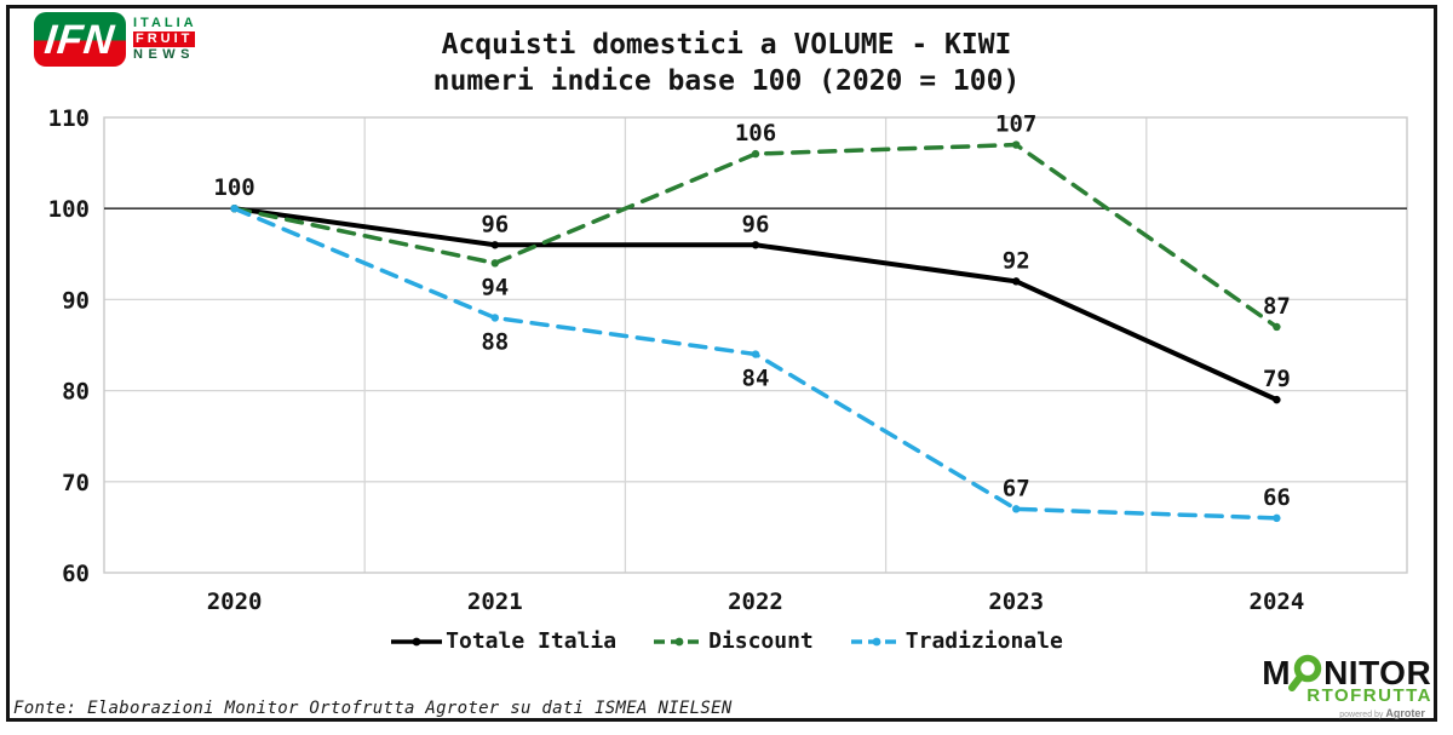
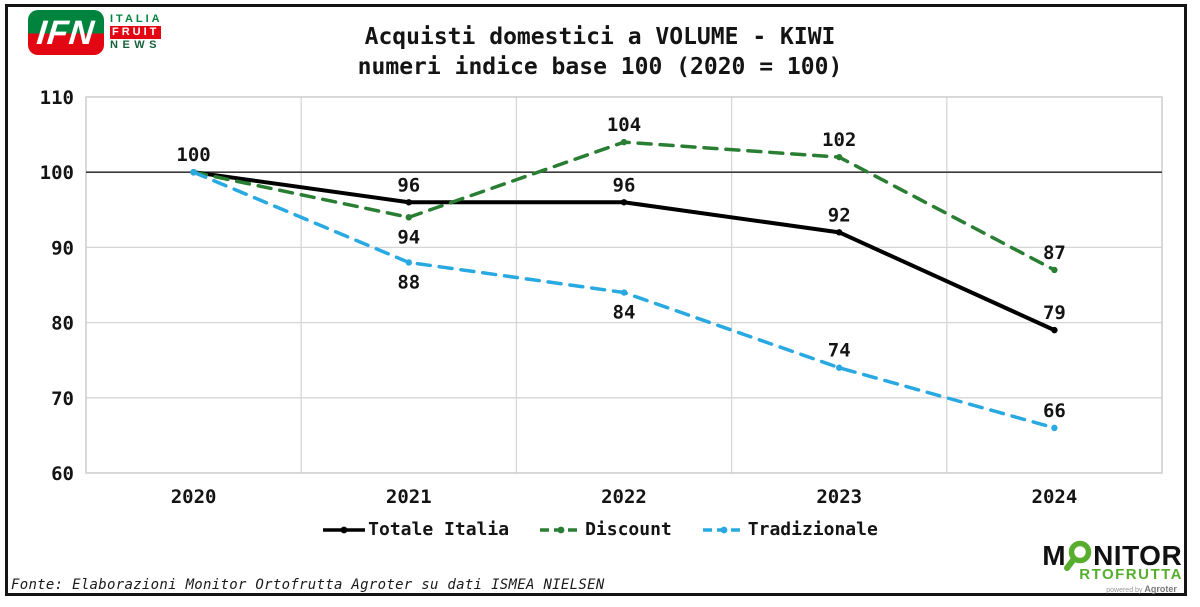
Discount/2022: 106 -> 104
Discount/2023: 107 -> 102
Tradizionale/2023: 67 -> 74
